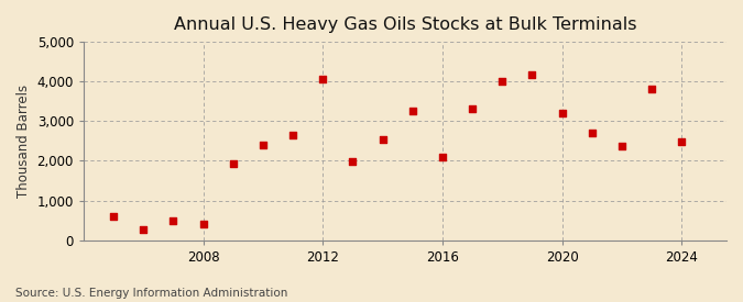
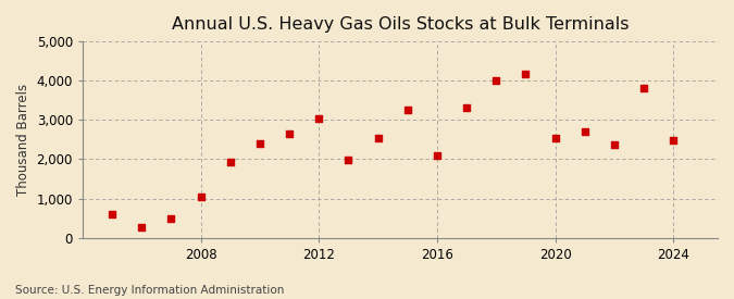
2008: 400 -> 1,050
2012: 4,050 -> 3,050
2020: 3,200 -> 2,550
